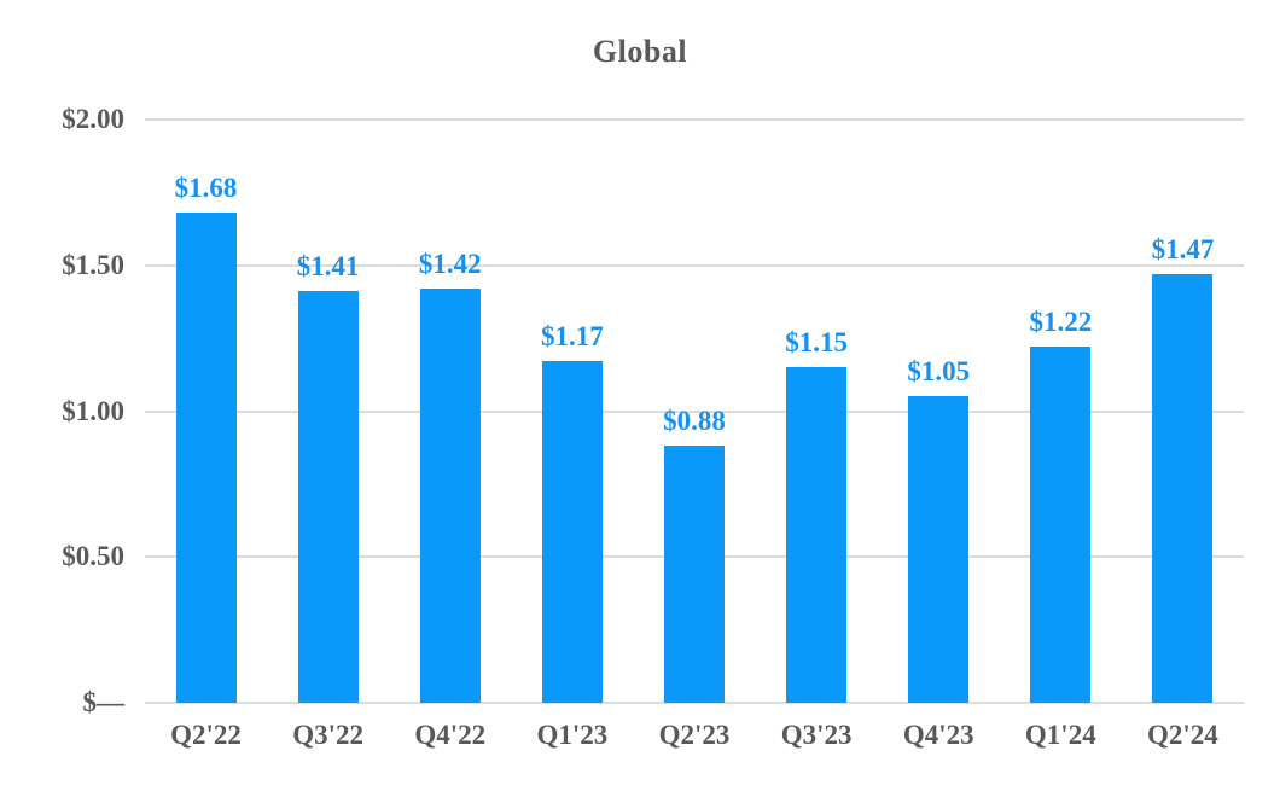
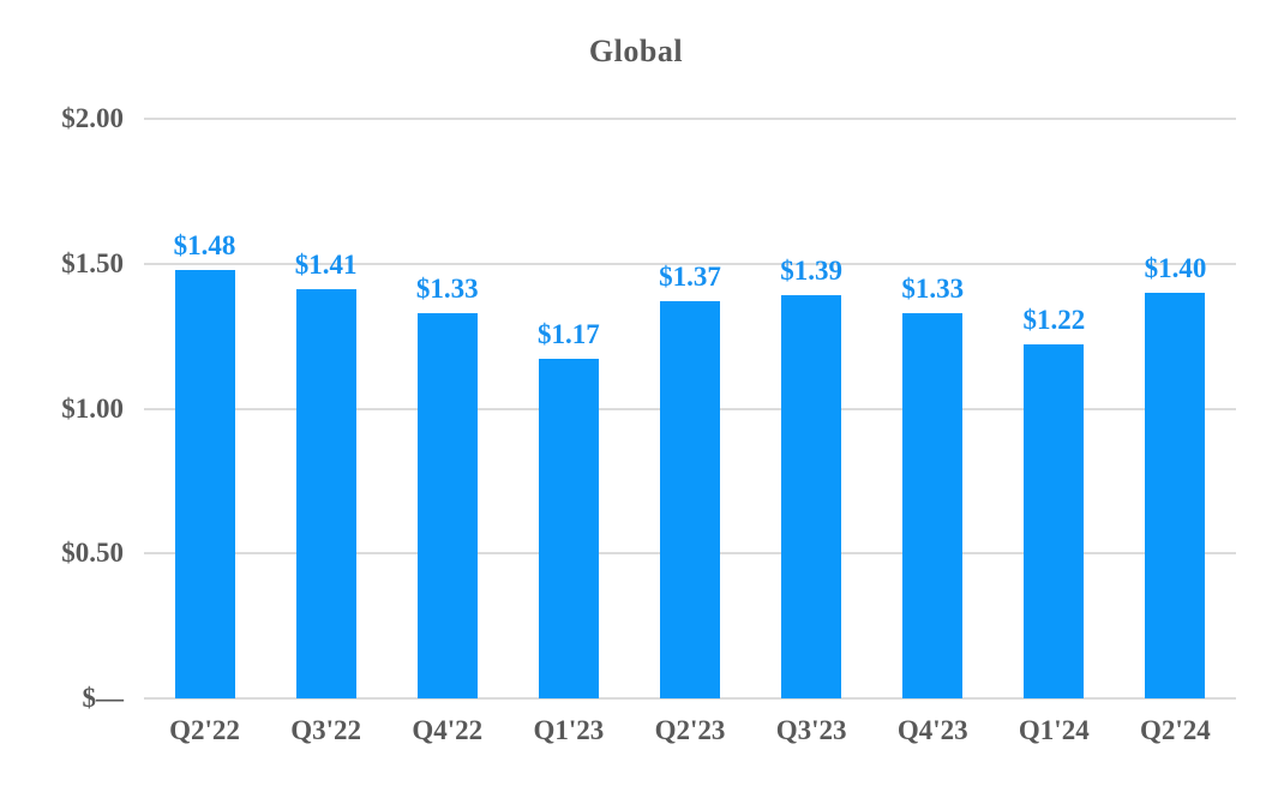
Q2'22: $1.68 -> $1.48
Q4'22: $1.42 -> $1.33
Q2'23: $0.88 -> $1.37
Q3'23: $1.15 -> $1.39
Q4'23: $1.05 -> $1.33
Q2'24: $1.47 -> $1.40
